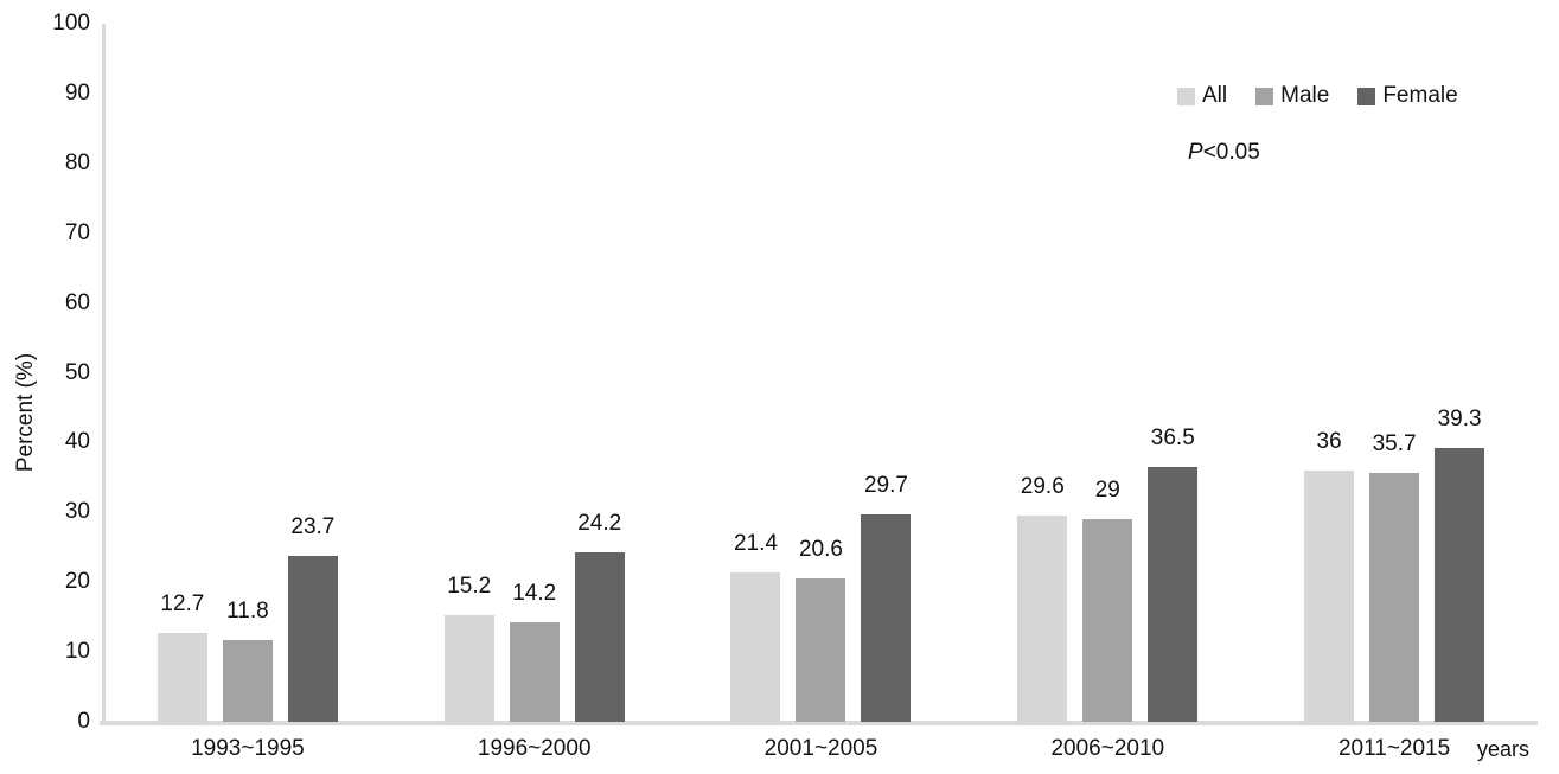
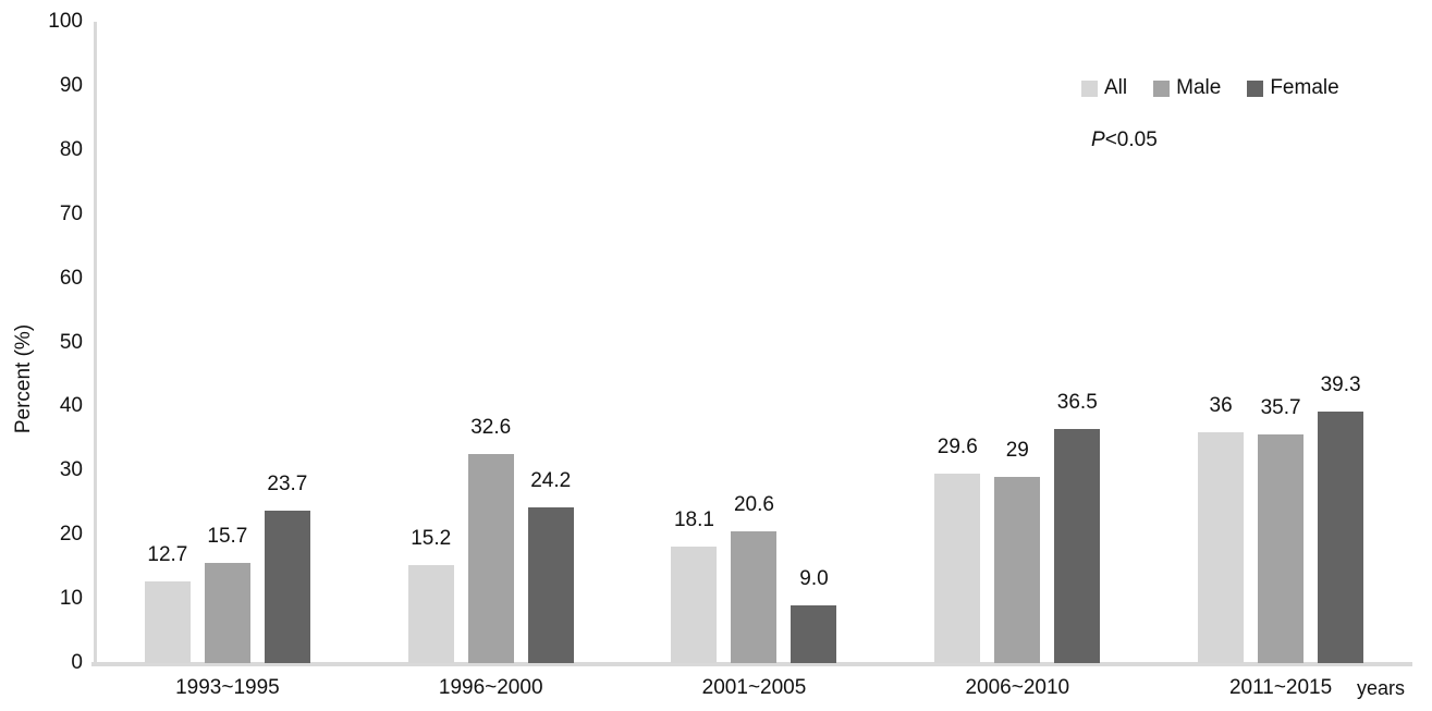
Male/1993~1995: 11.8 -> 15.7
Male/1996~2000: 14.2 -> 32.6
All/2001~2005: 21.4 -> 18.1
Female/2001~2005: 29.7 -> 9.0
